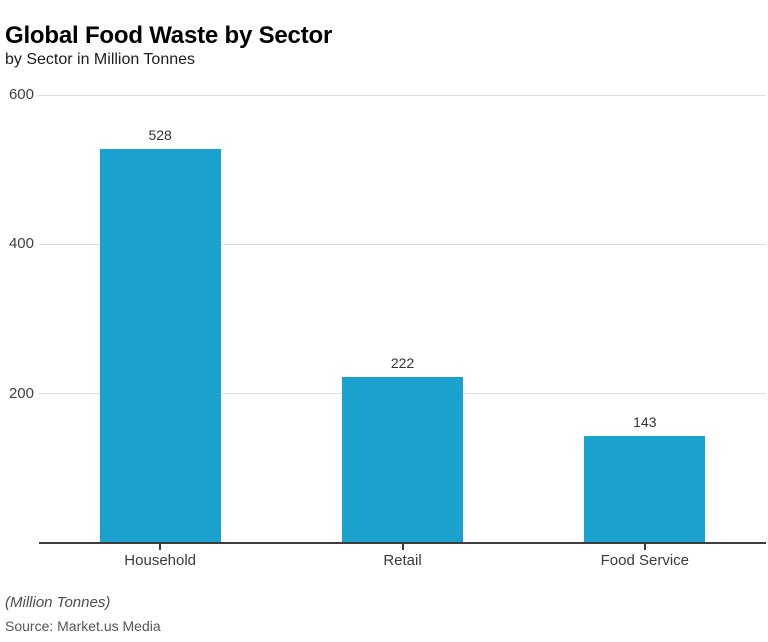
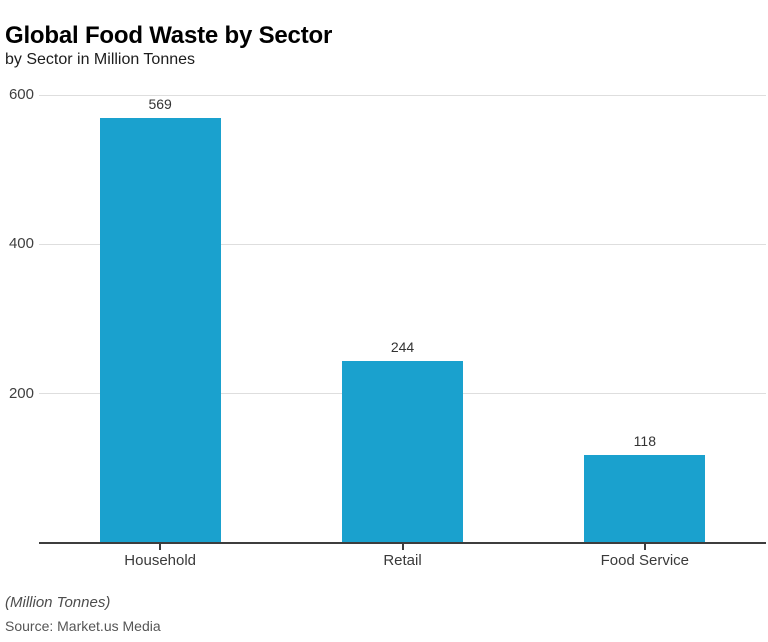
Household: 528 -> 569
Retail: 222 -> 244
Food Service: 143 -> 118
